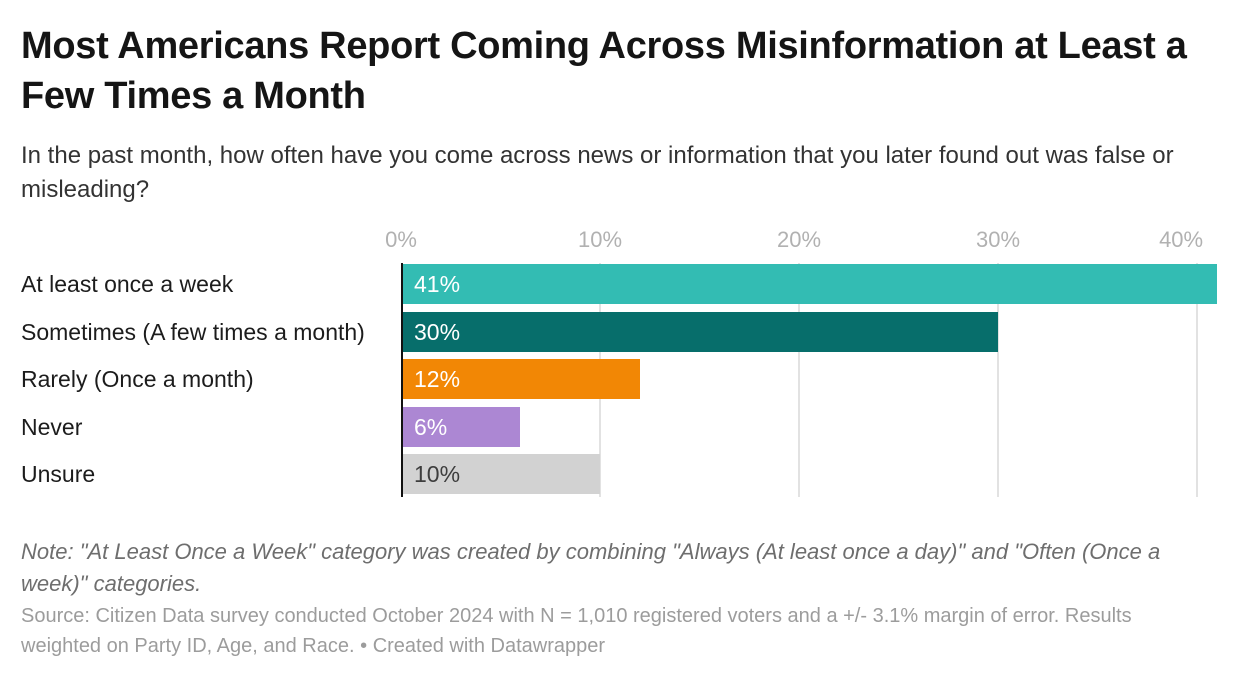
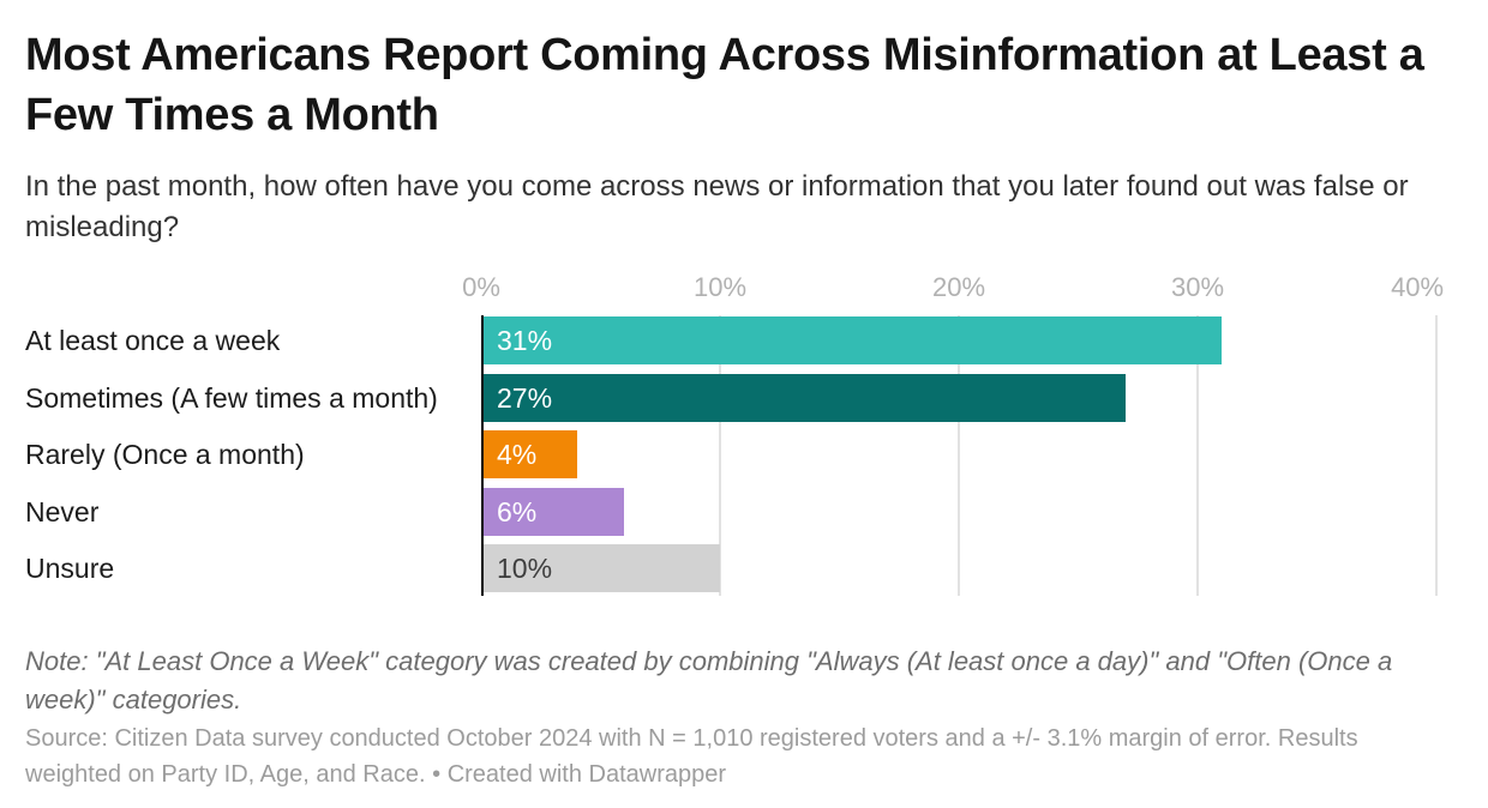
At least once a week: 41% -> 31%
Sometimes (A few times a month): 30% -> 27%
Rarely (Once a month): 12% -> 4%
